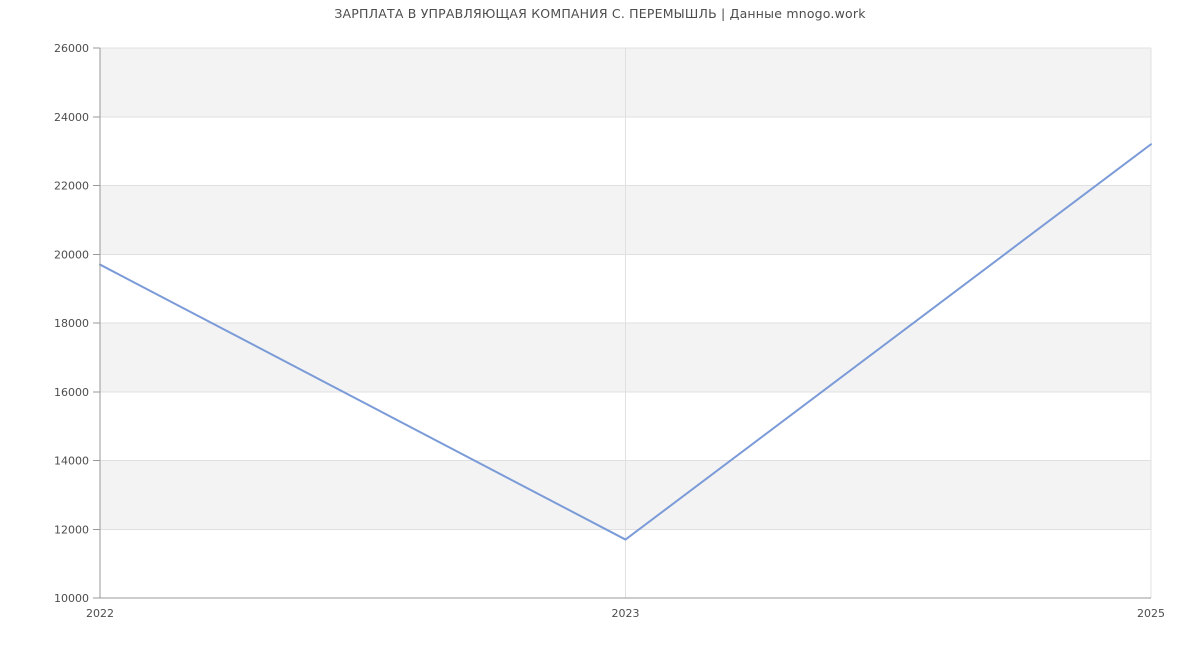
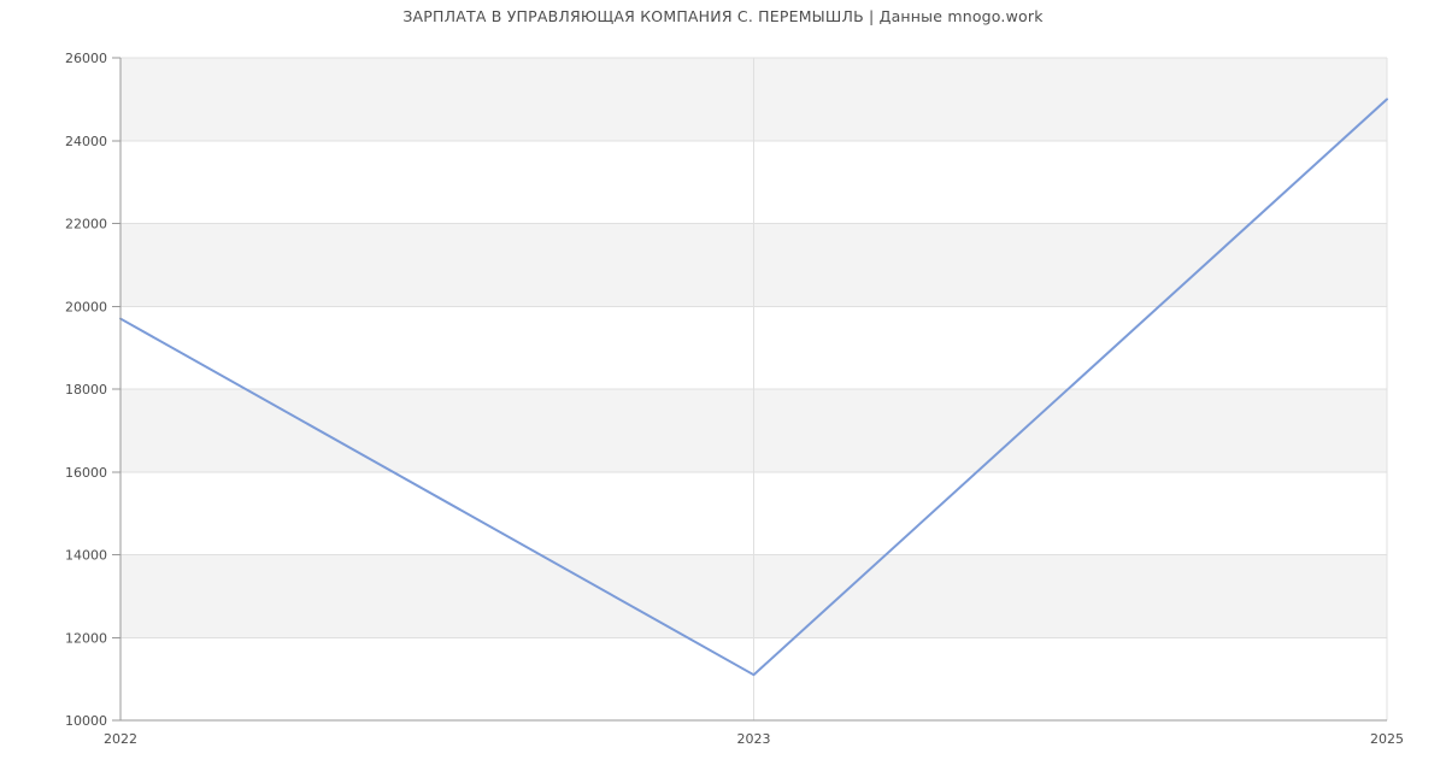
2023: 11700 -> 11100
2025: 23200 -> 25000
